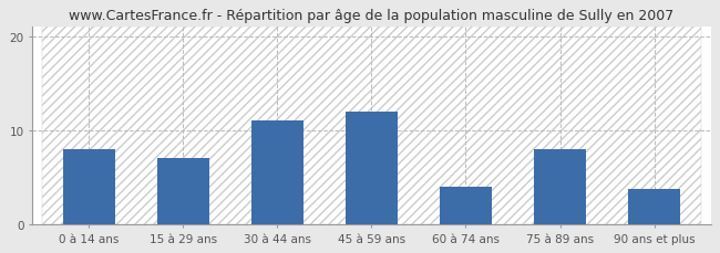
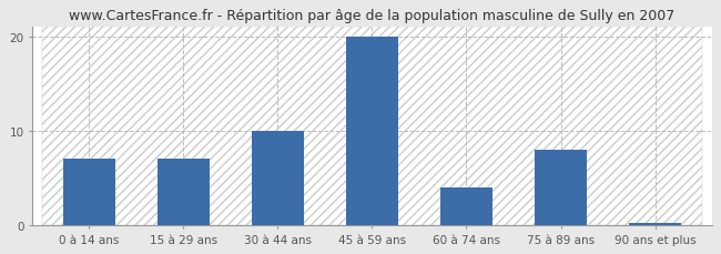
0 à 14 ans: 8.0 -> 7.0
30 à 44 ans: 11.0 -> 10.0
45 à 59 ans: 12.0 -> 20.0
90 ans et plus: 3.8 -> 0.2
